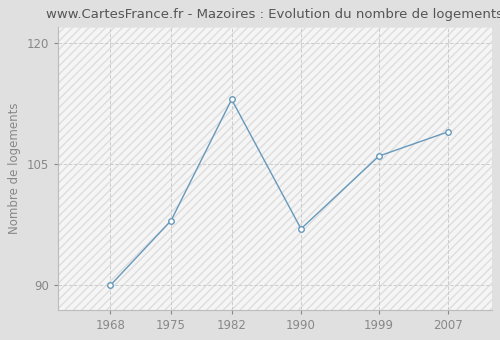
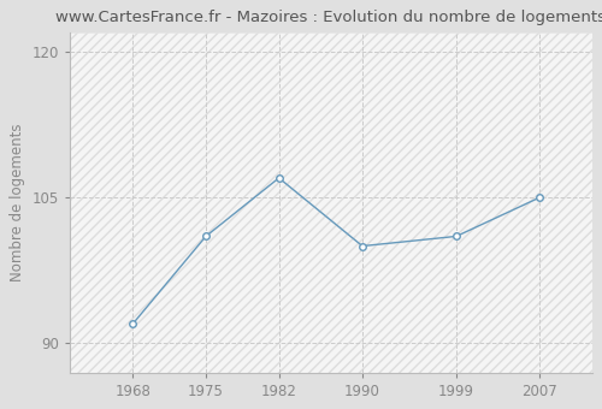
1968: 90 -> 92
1975: 98 -> 101
1982: 113 -> 107
1990: 97 -> 100
1999: 106 -> 101
2007: 109 -> 105
